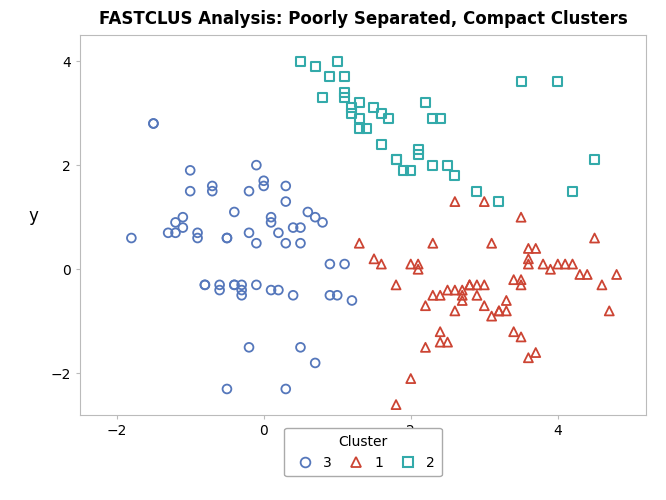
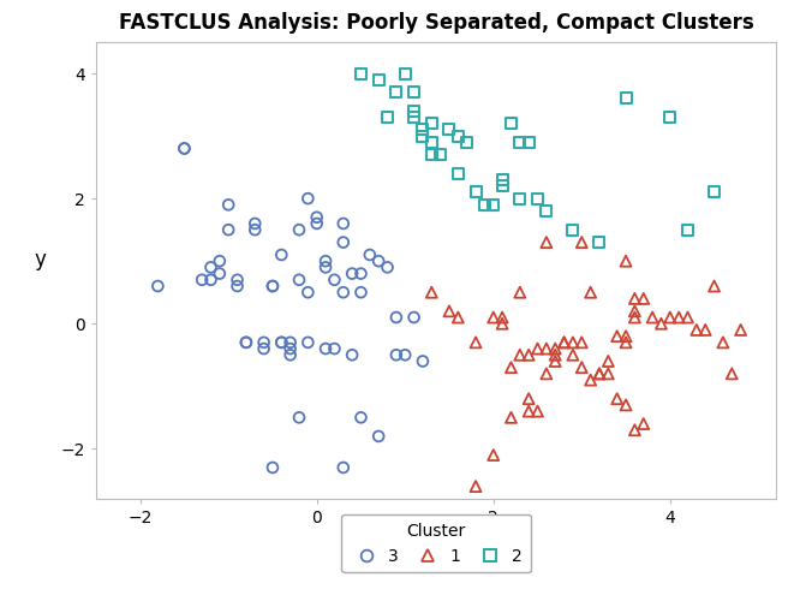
2/4: 3.6 -> 3.3
